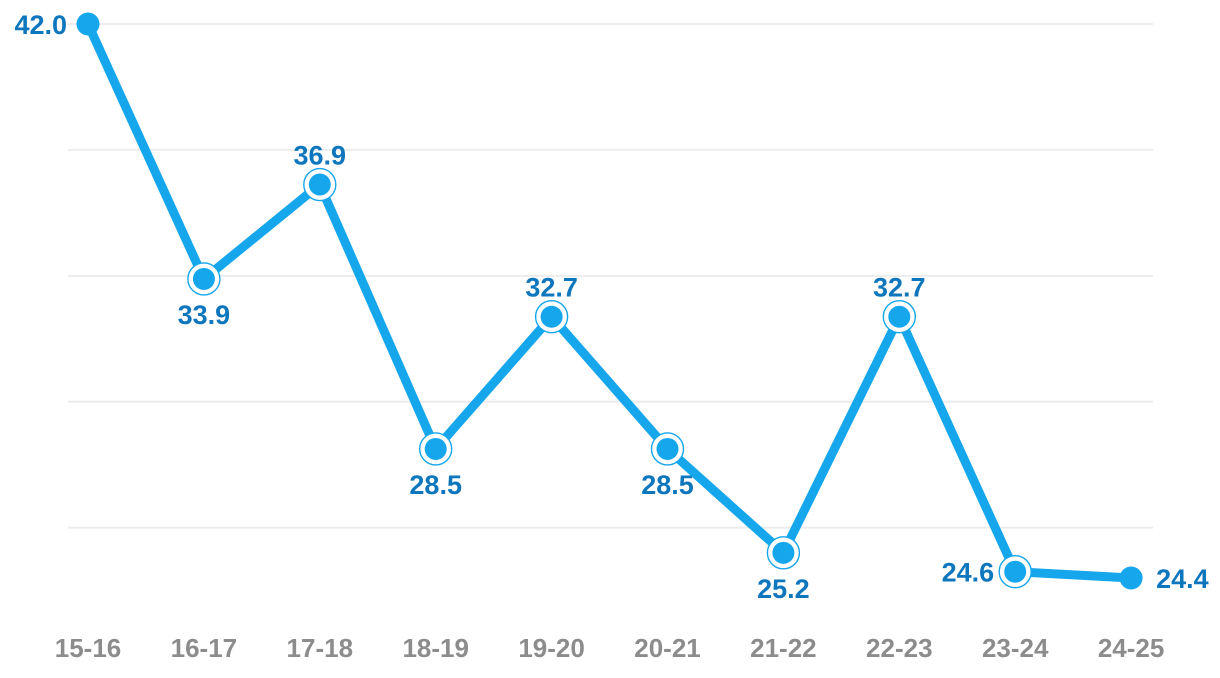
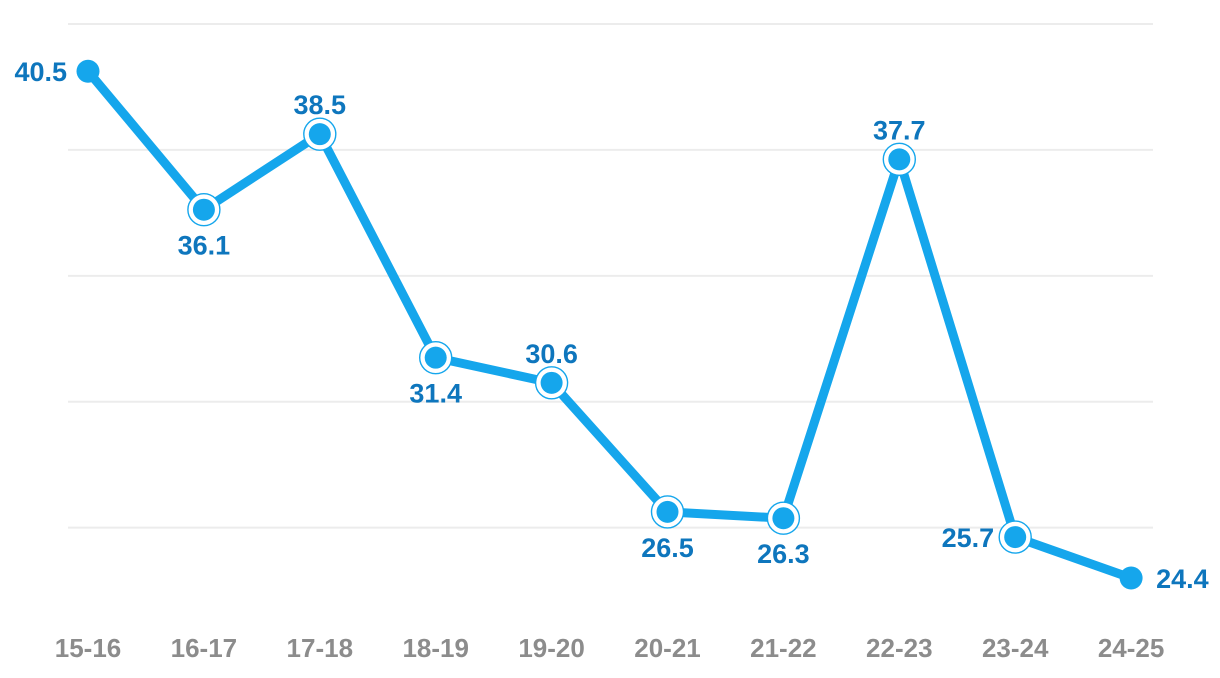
15-16: 42.0 -> 40.5
16-17: 33.9 -> 36.1
17-18: 36.9 -> 38.5
18-19: 28.5 -> 31.4
19-20: 32.7 -> 30.6
20-21: 28.5 -> 26.5
21-22: 25.2 -> 26.3
22-23: 32.7 -> 37.7
23-24: 24.6 -> 25.7
